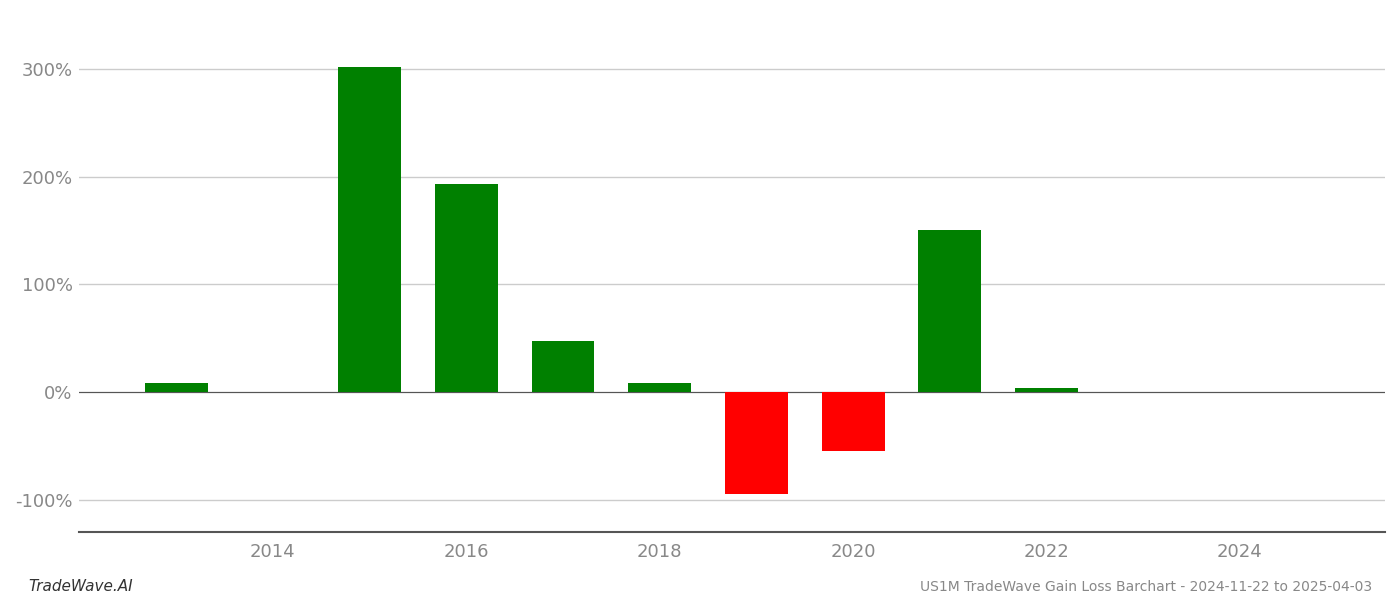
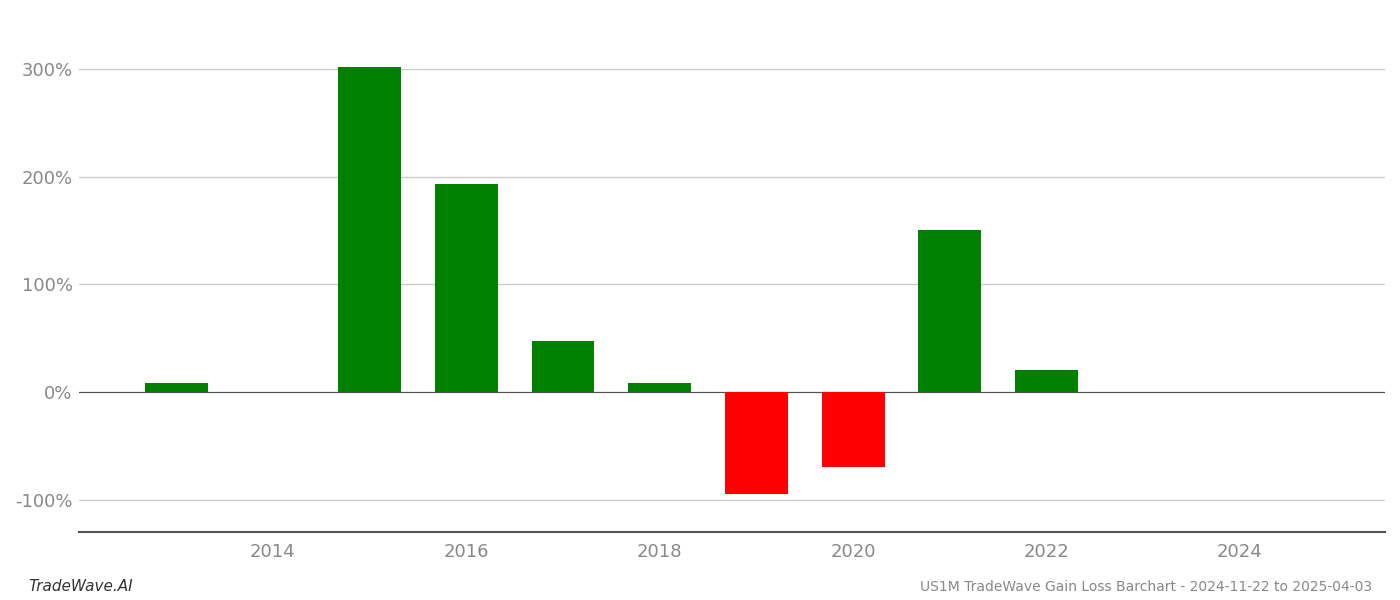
2020: -55% -> -70%
2022: 4% -> 20%
